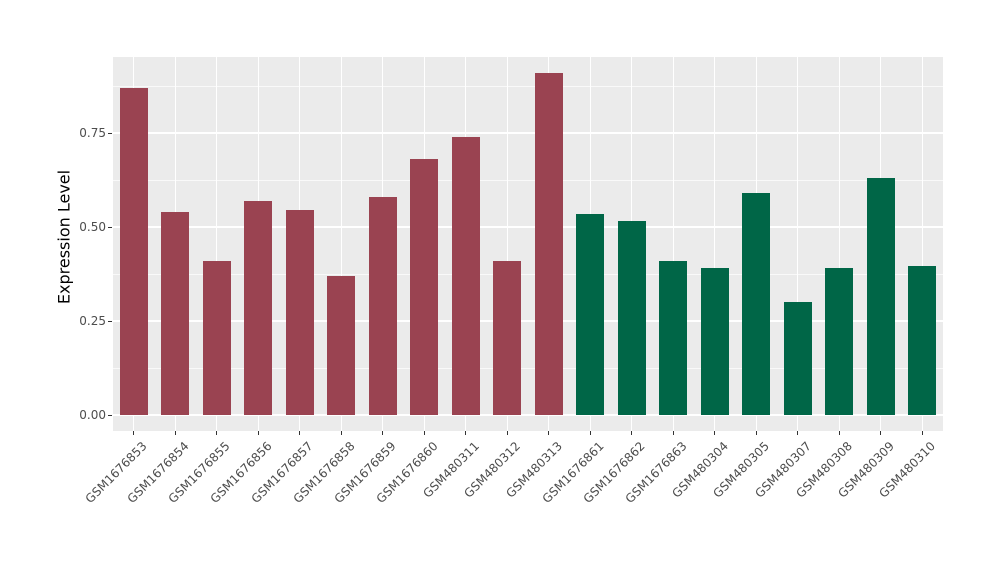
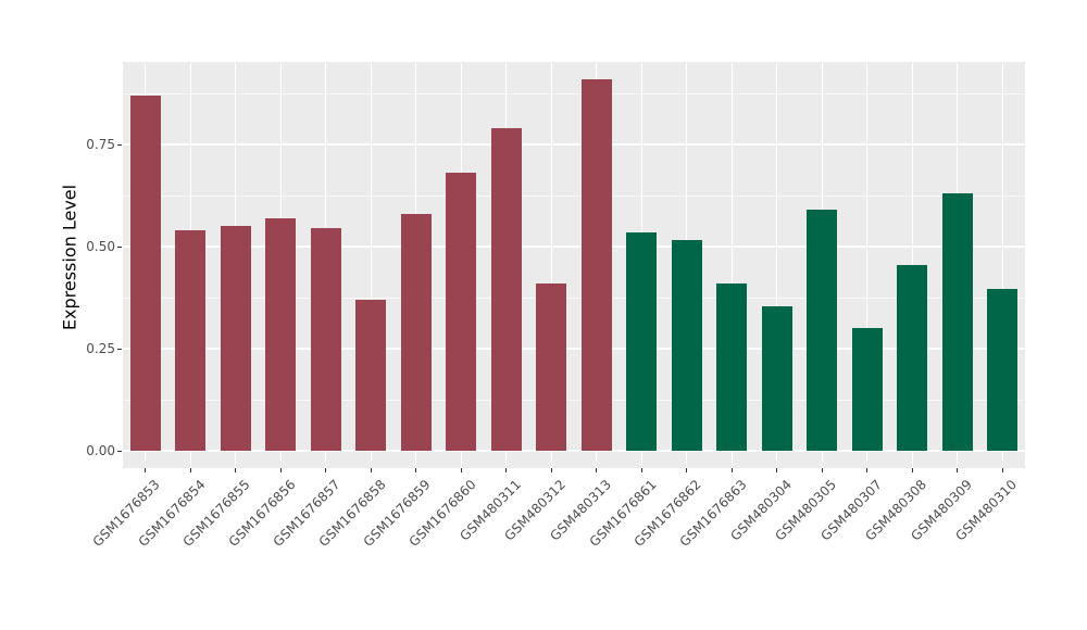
GSM1676855: 0.41 -> 0.55
GSM480311: 0.74 -> 0.79
GSM480304: 0.39 -> 0.35
GSM480308: 0.39 -> 0.46
